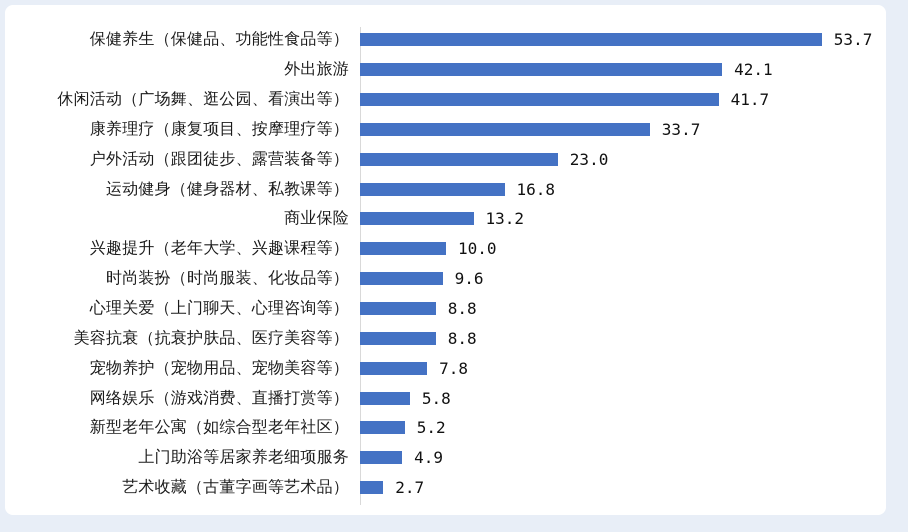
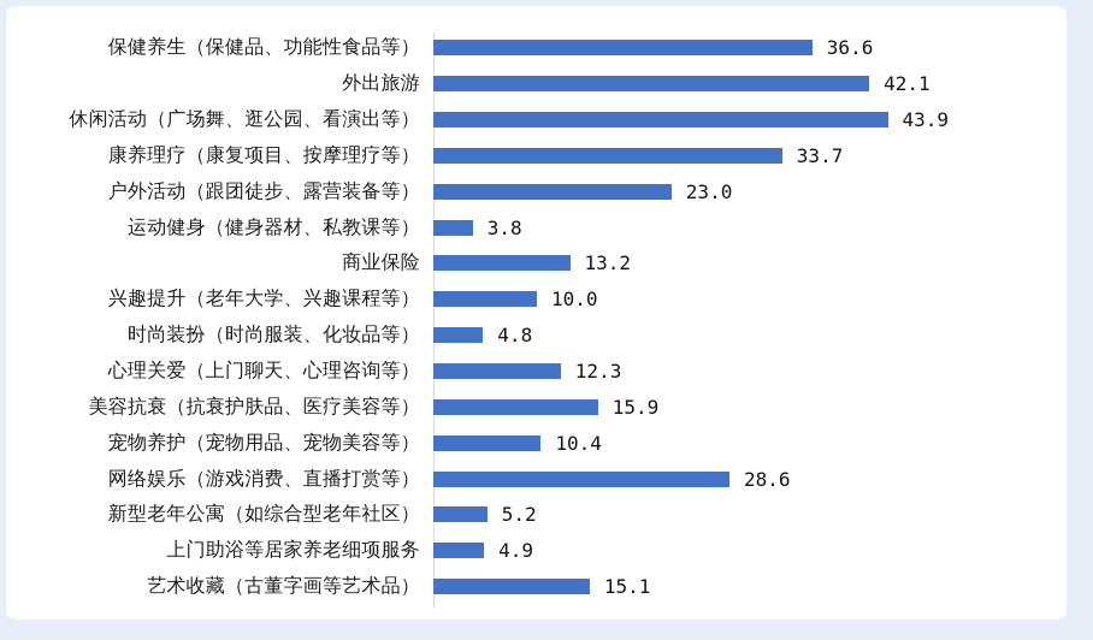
保健养生（保健品、功能性食品等）: 53.7 -> 36.6
休闲活动（广场舞、逛公园、看演出等）: 41.7 -> 43.9
运动健身（健身器材、私教课等）: 16.8 -> 3.8
时尚装扮（时尚服装、化妆品等）: 9.6 -> 4.8
心理关爱（上门聊天、心理咨询等）: 8.8 -> 12.3
美容抗衰（抗衰护肤品、医疗美容等）: 8.8 -> 15.9
宠物养护（宠物用品、宠物美容等）: 7.8 -> 10.4
网络娱乐（游戏消费、直播打赏等）: 5.8 -> 28.6
艺术收藏（古董字画等艺术品）: 2.7 -> 15.1
